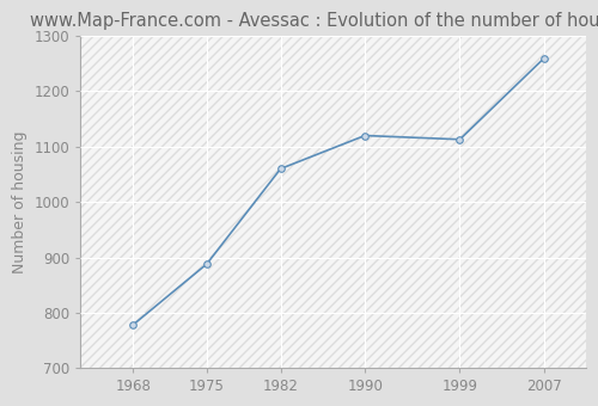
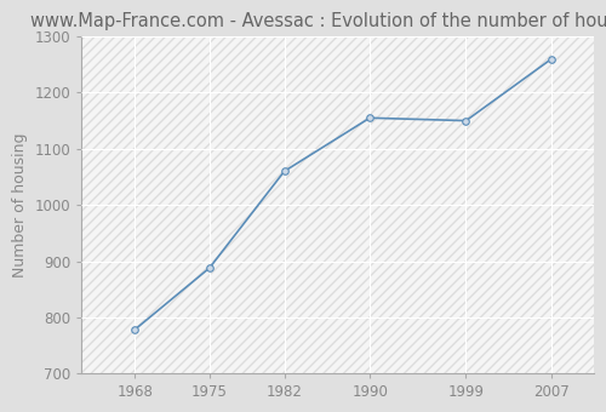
1990: 1120 -> 1155
1999: 1113 -> 1150
